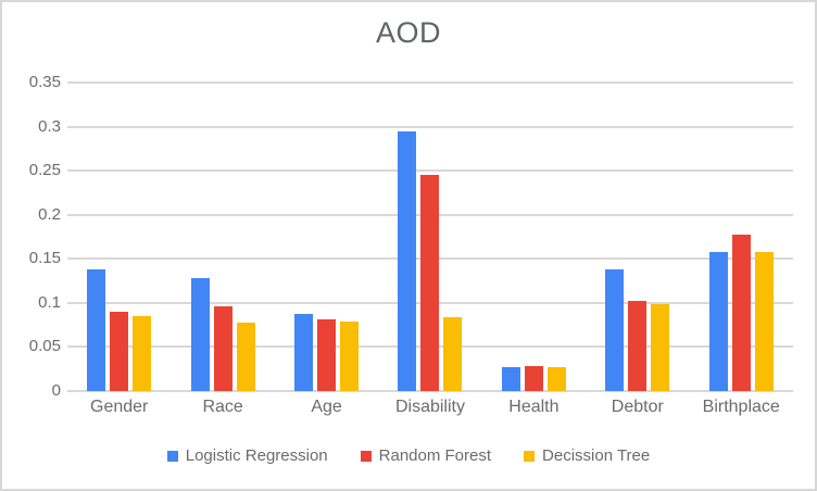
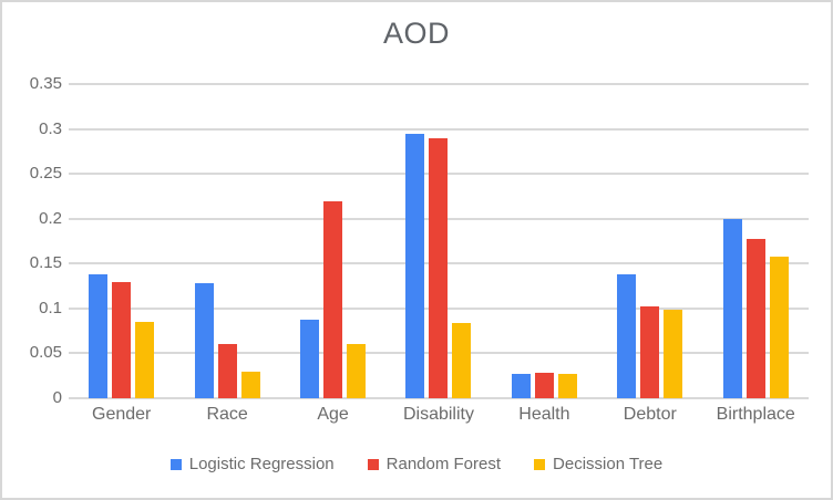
Random Forest/Gender: 0.09 -> 0.13
Random Forest/Race: 0.10 -> 0.06
Decission Tree/Race: 0.08 -> 0.03
Random Forest/Age: 0.08 -> 0.22
Decission Tree/Age: 0.08 -> 0.06
Random Forest/Disability: 0.24 -> 0.29
Logistic Regression/Birthplace: 0.16 -> 0.20
